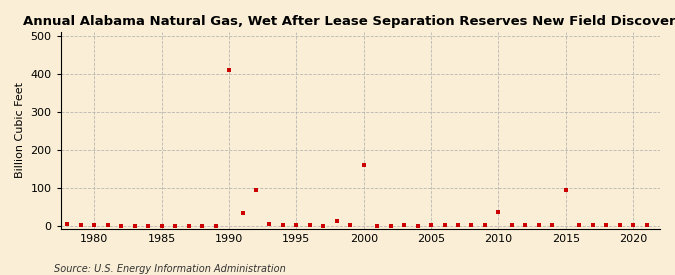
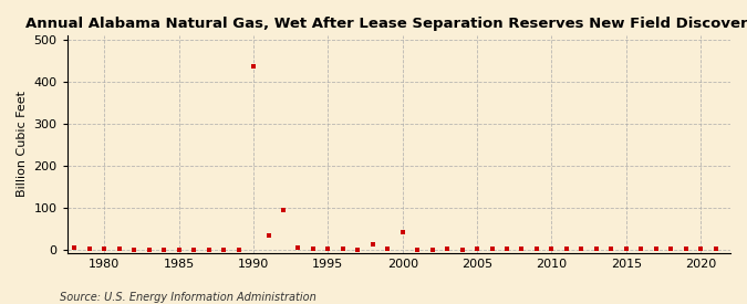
1990: 410 -> 435
2000: 160 -> 42
2010: 35 -> 1
2015: 95 -> 1
